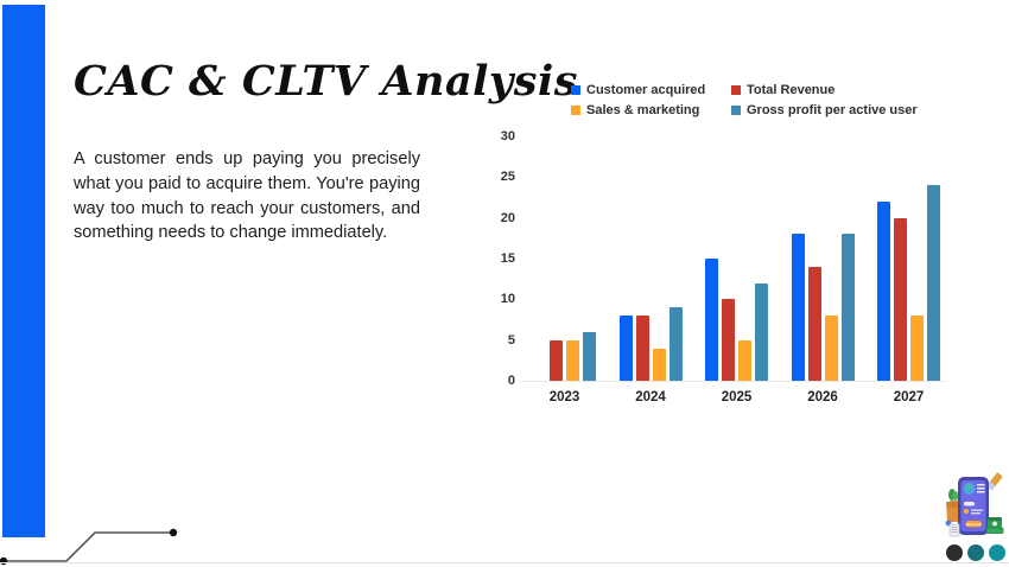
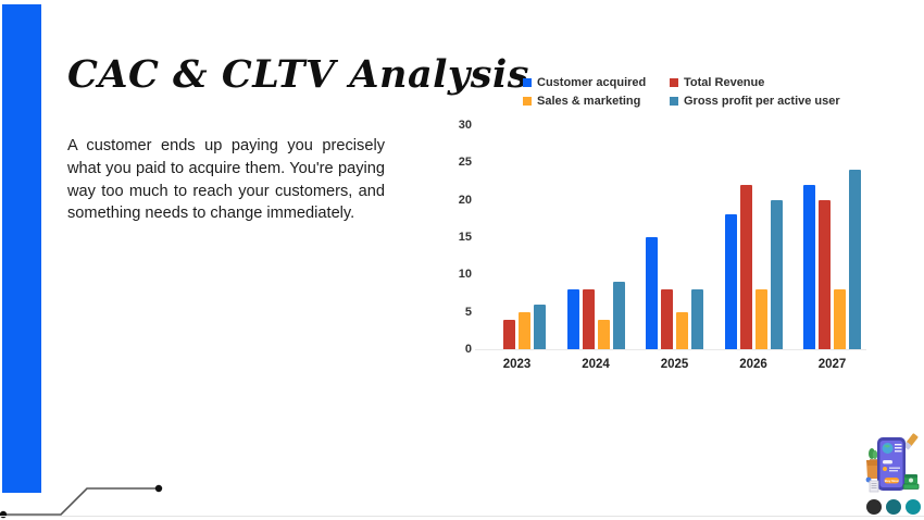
Total Revenue/2023: 5 -> 4
Total Revenue/2025: 10 -> 8
Gross profit per active user/2025: 12 -> 8
Total Revenue/2026: 14 -> 22
Gross profit per active user/2026: 18 -> 20
